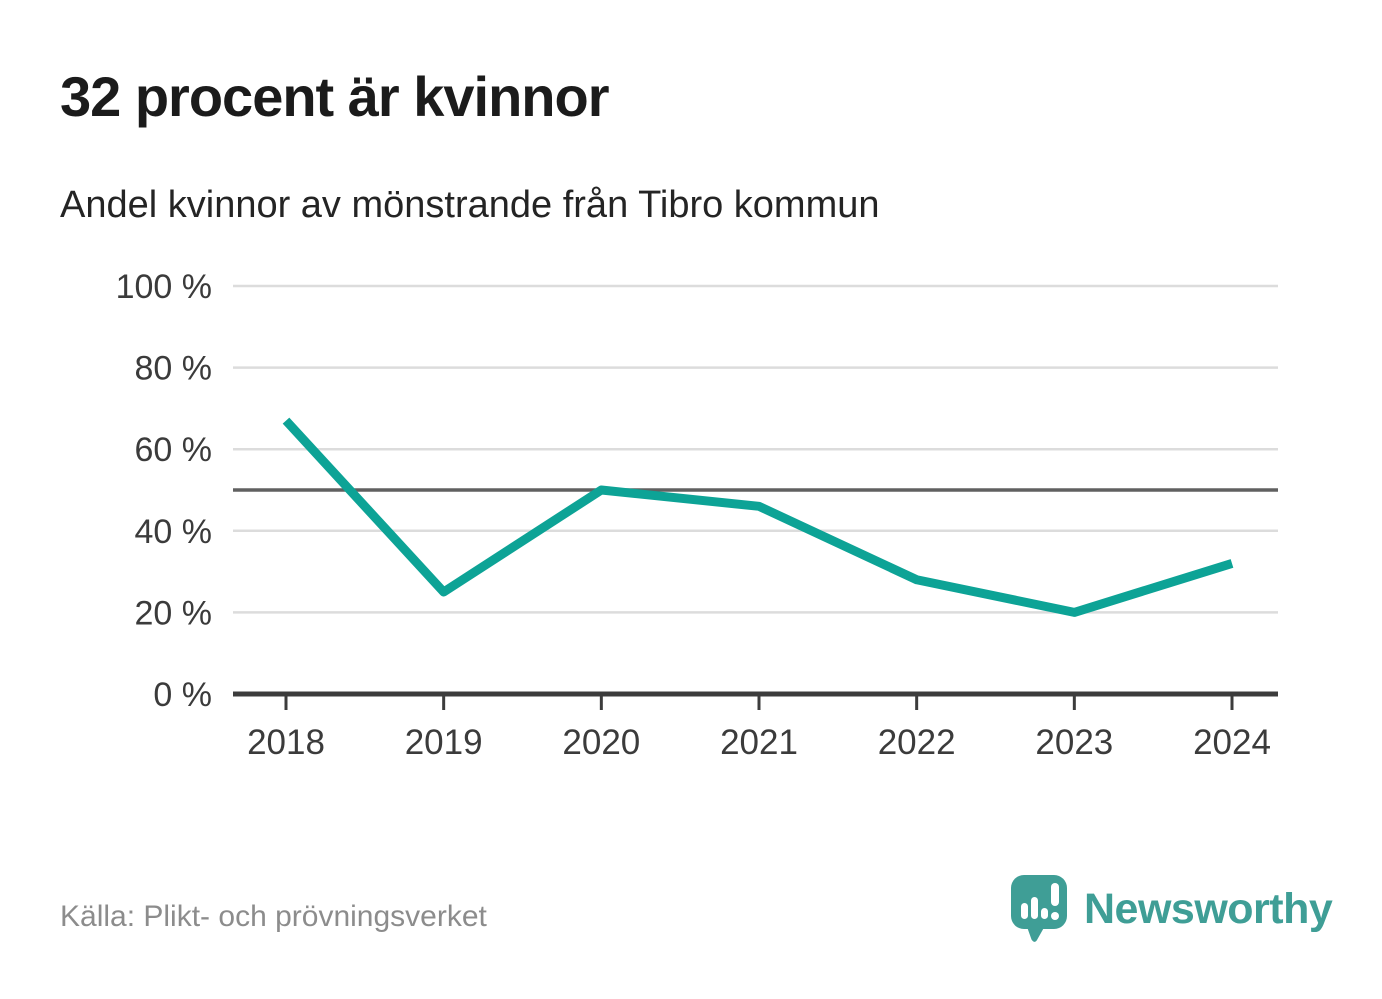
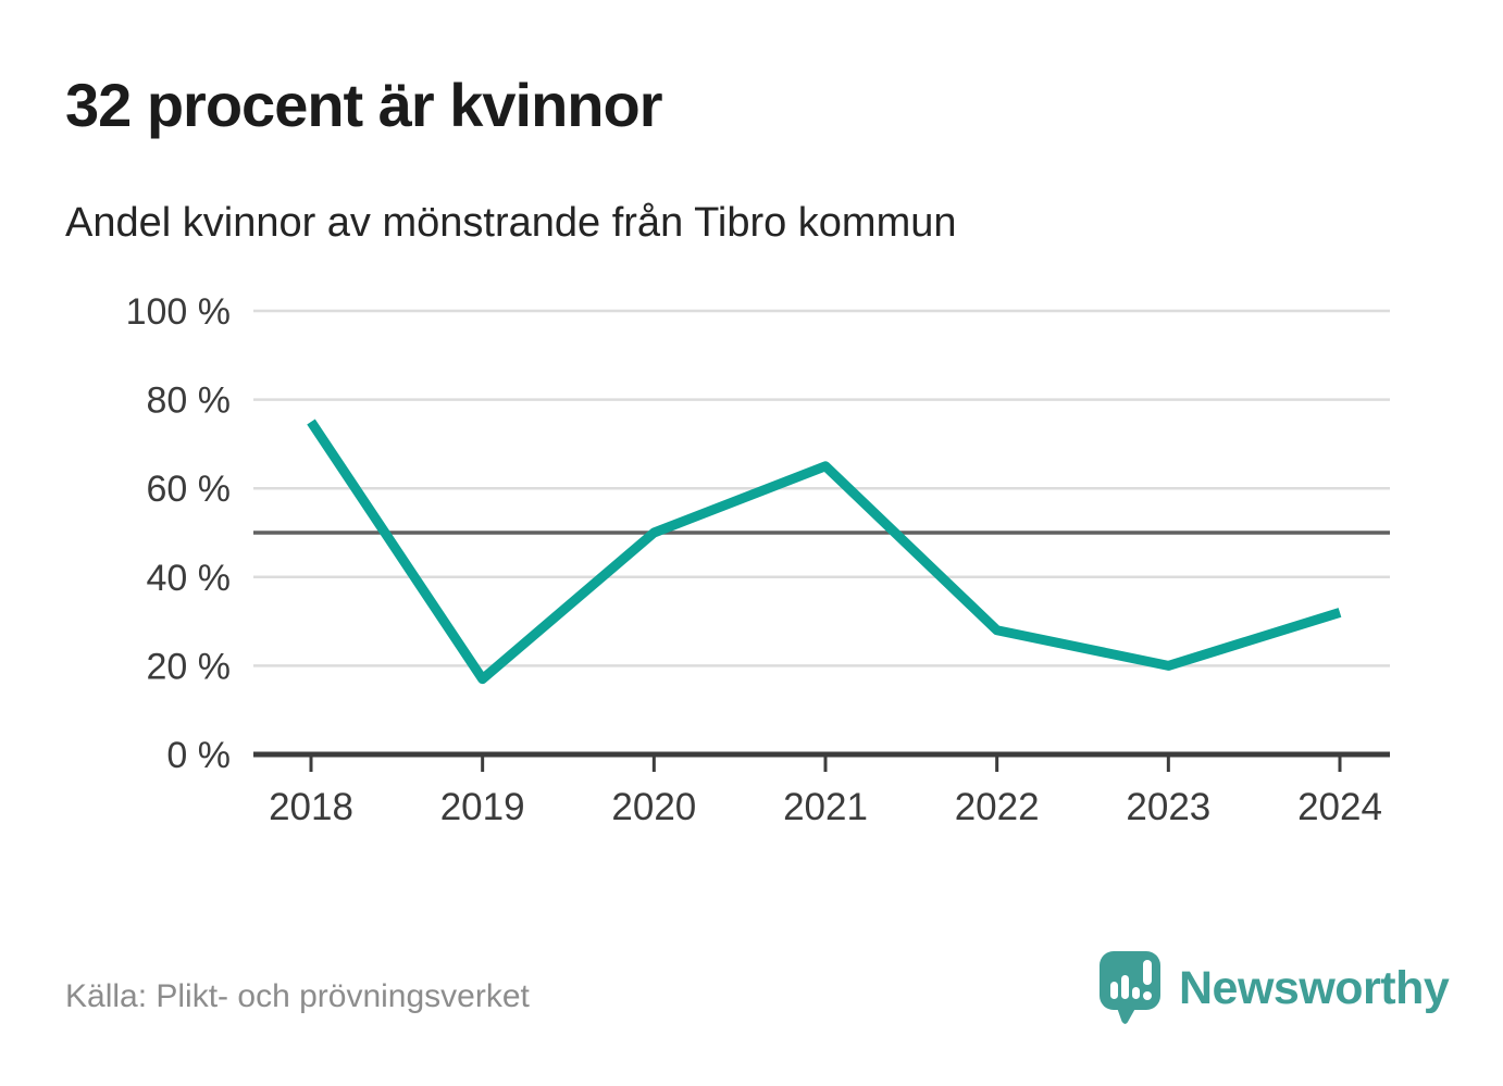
2018: 67% -> 75%
2019: 25% -> 17%
2021: 46% -> 65%
